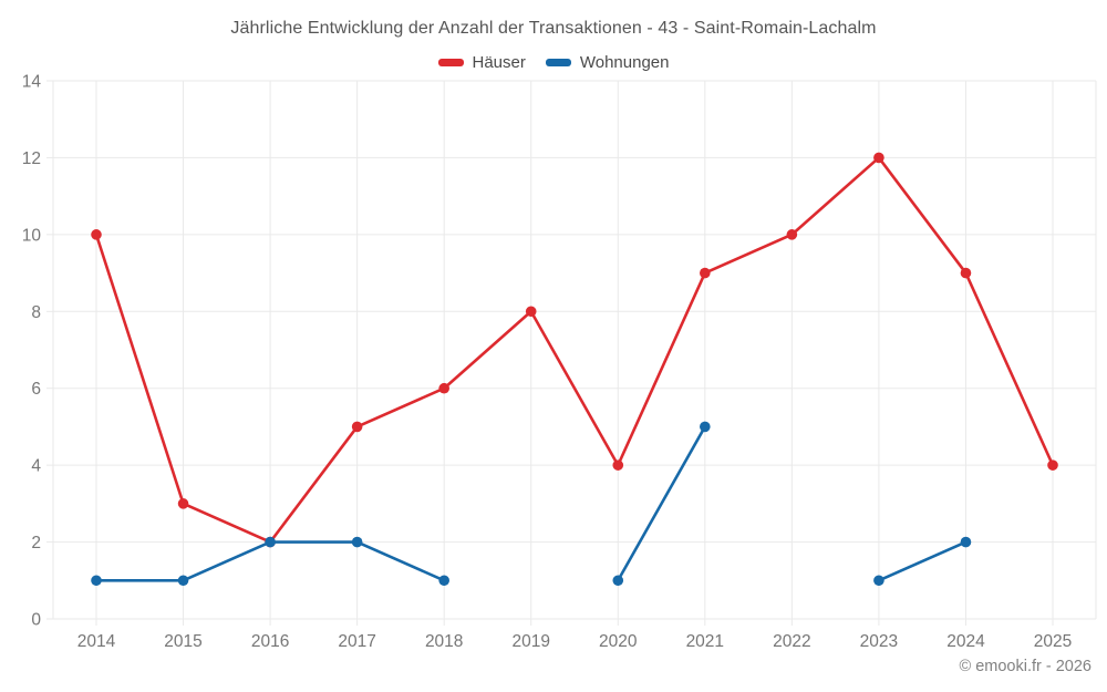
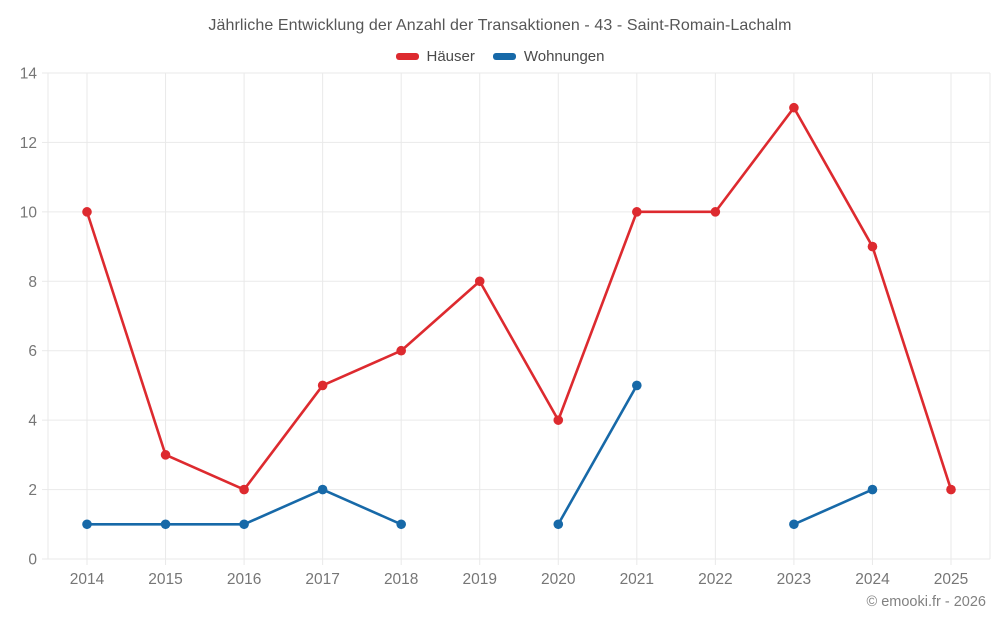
Wohnungen/2016: 2 -> 1
Häuser/2021: 9 -> 10
Häuser/2023: 12 -> 13
Häuser/2025: 4 -> 2
